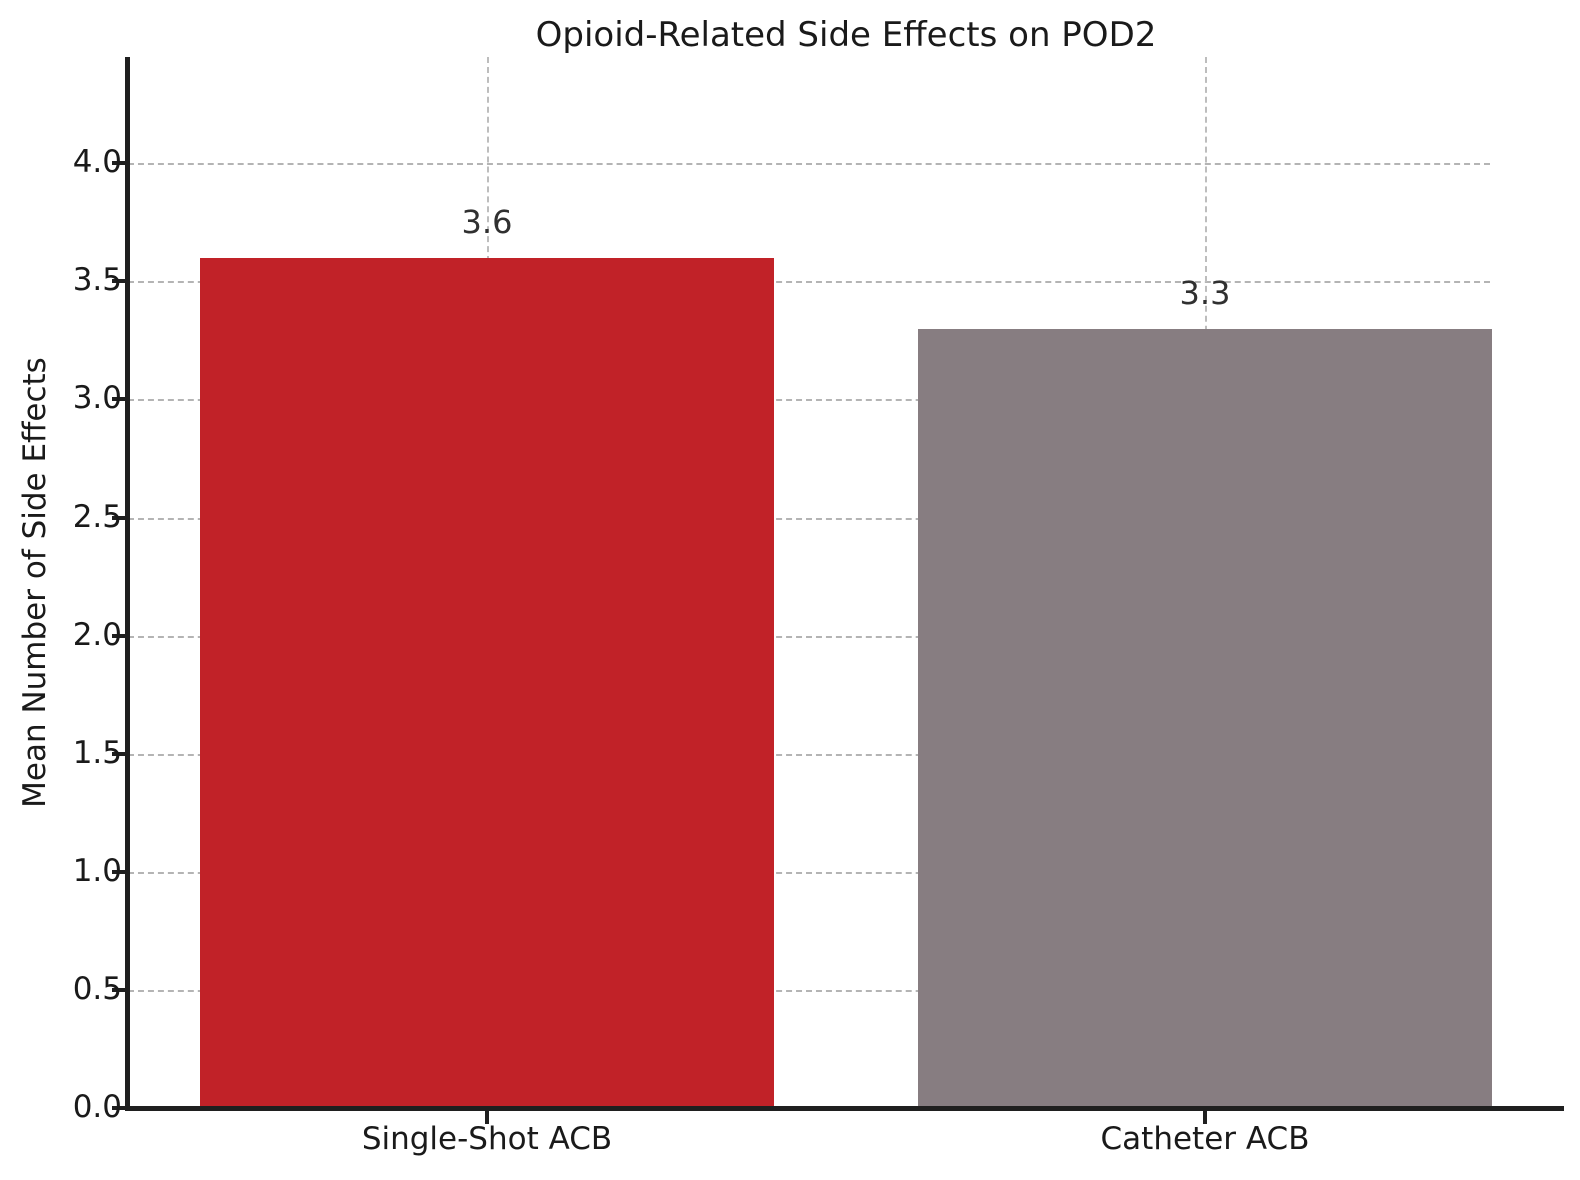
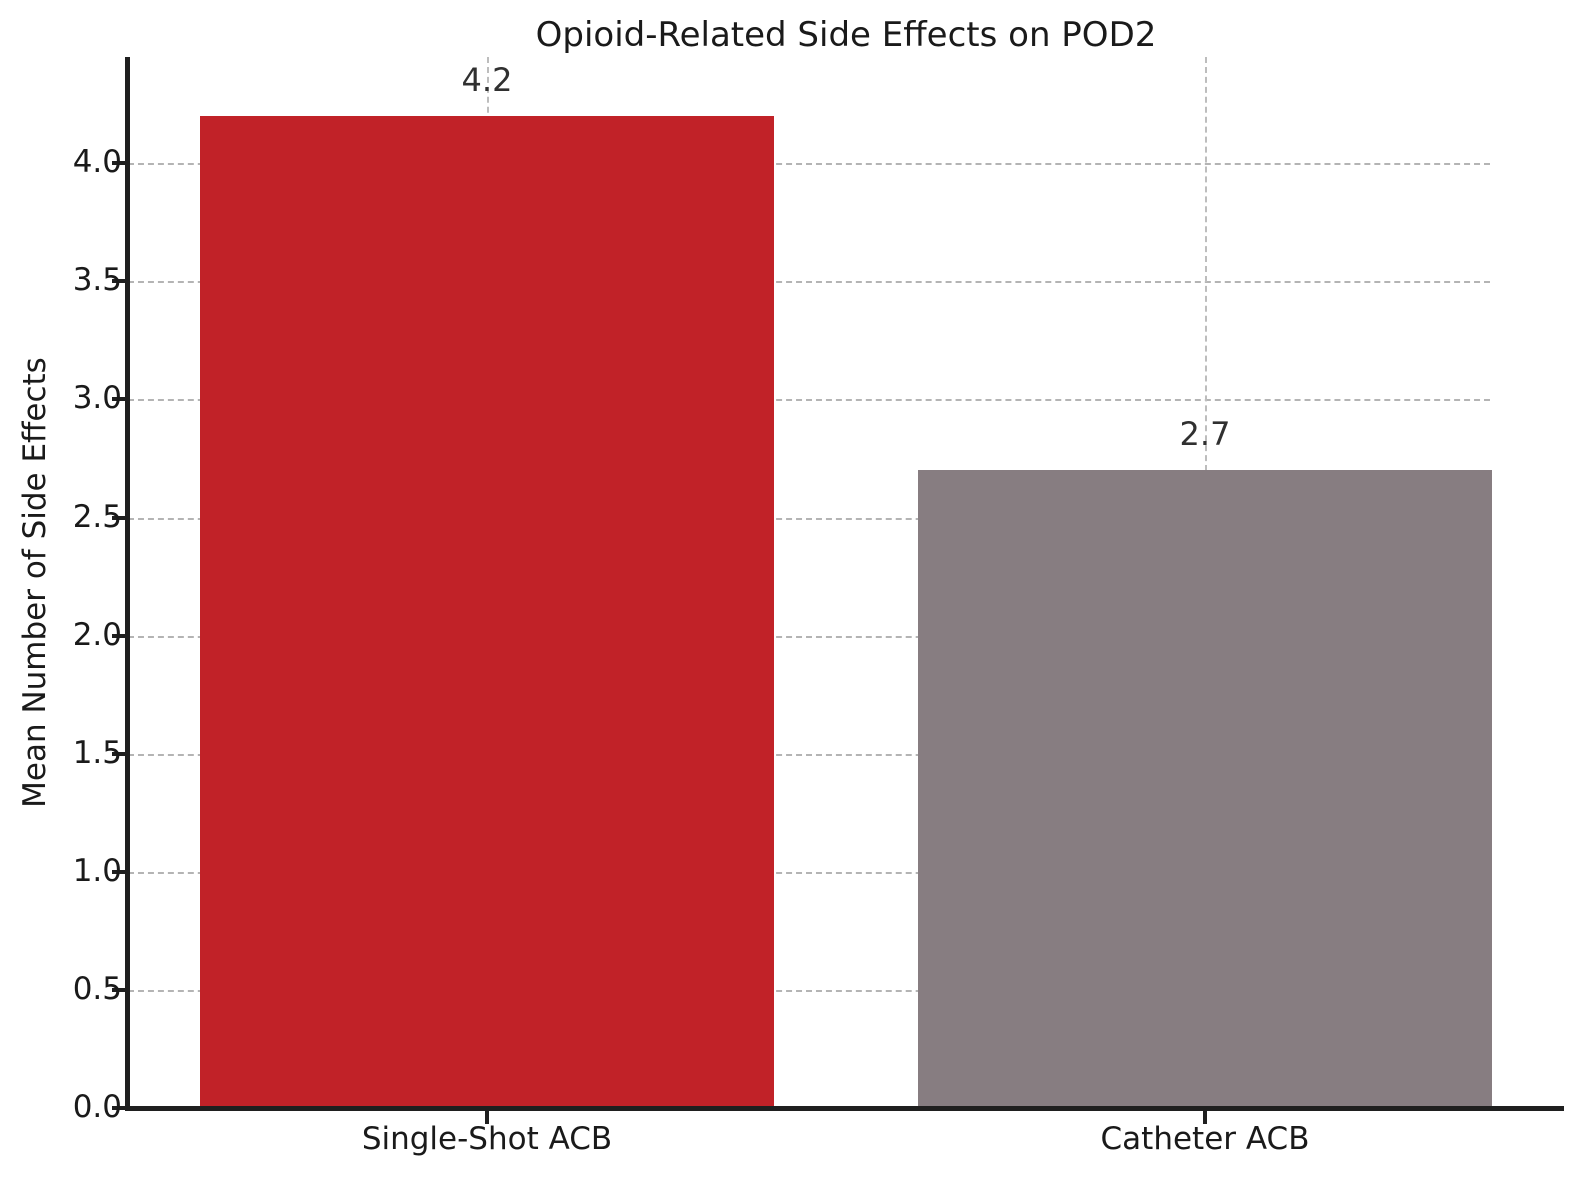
Single-Shot ACB: 3.6 -> 4.2
Catheter ACB: 3.3 -> 2.7
